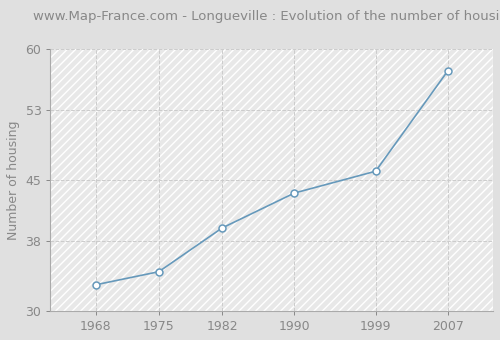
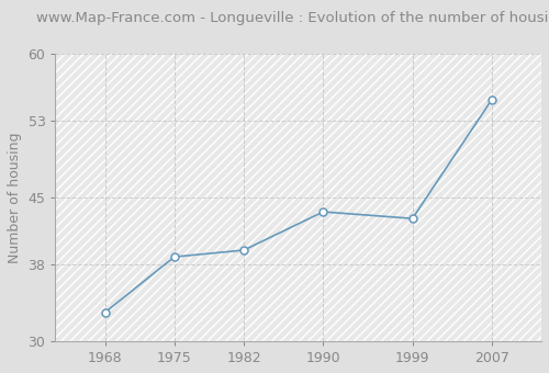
1975: 34.5 -> 38.8
1999: 46.0 -> 42.8
2007: 57.5 -> 55.2
